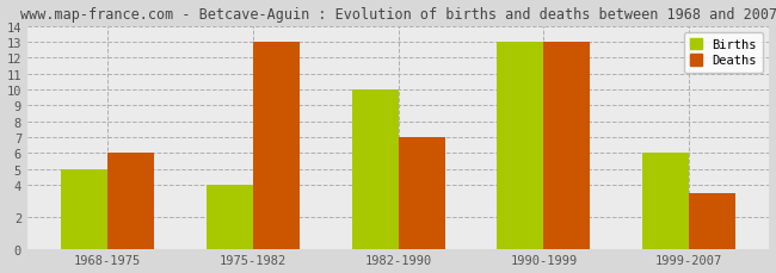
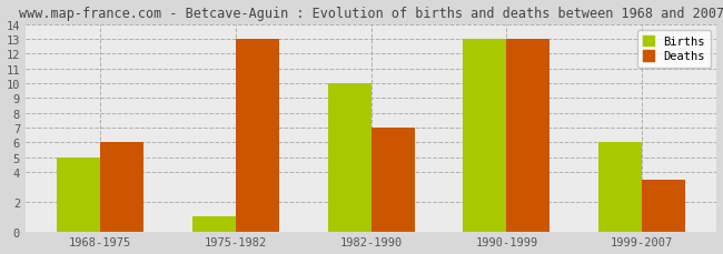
Births/1975-1982: 4 -> 1
